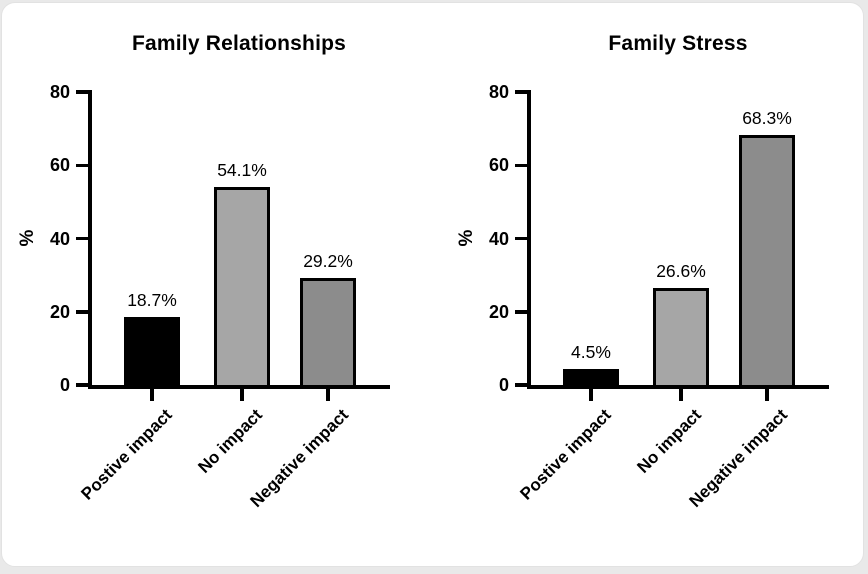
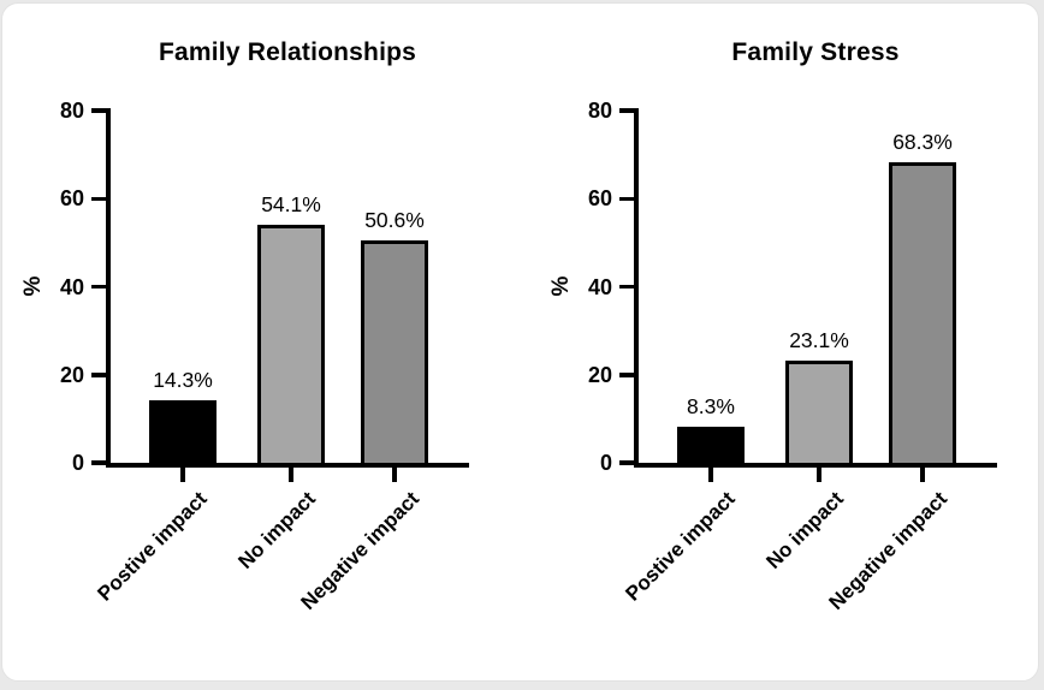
Family Relationships/Postive impact: 18.7% -> 14.3%
Family Relationships/Negative impact: 29.2% -> 50.6%
Family Stress/Postive impact: 4.5% -> 8.3%
Family Stress/No impact: 26.6% -> 23.1%
